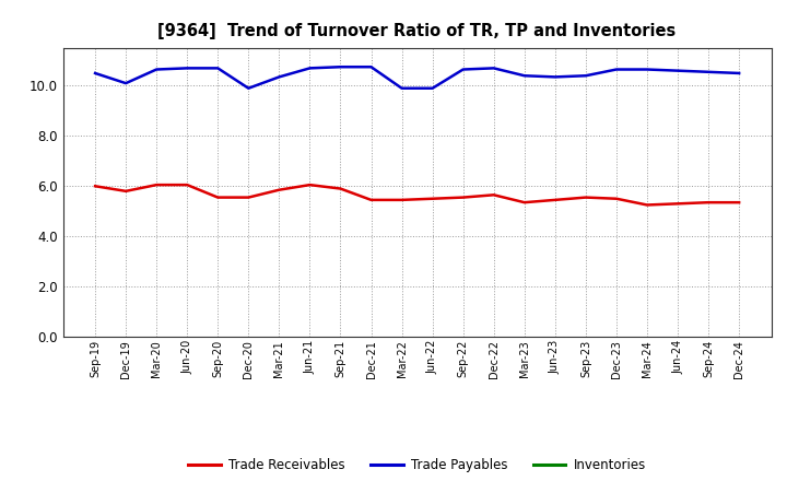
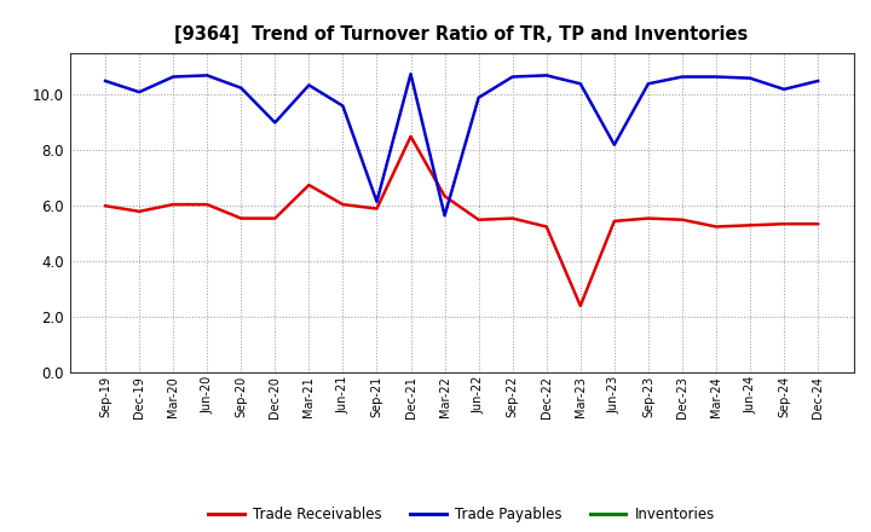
Trade Payables/Sep-20: 10.70 -> 10.25
Trade Payables/Dec-20: 9.90 -> 9.00
Trade Receivables/Mar-21: 5.85 -> 6.75
Trade Payables/Jun-21: 10.70 -> 9.60
Trade Payables/Sep-21: 10.75 -> 6.15
Trade Receivables/Dec-21: 5.45 -> 8.50
Trade Receivables/Mar-22: 5.45 -> 6.35
Trade Payables/Mar-22: 9.90 -> 5.65
Trade Receivables/Dec-22: 5.65 -> 5.25
Trade Receivables/Mar-23: 5.35 -> 2.40
Trade Payables/Jun-23: 10.35 -> 8.20
Trade Payables/Sep-24: 10.55 -> 10.20
